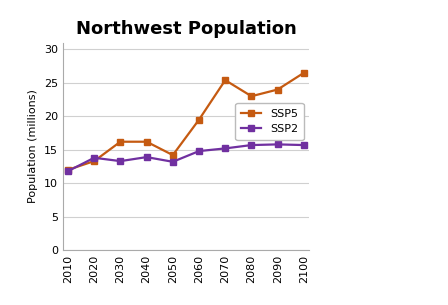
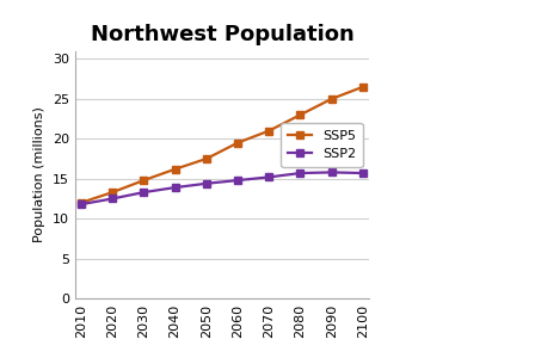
SSP2/2020: 13.8 -> 12.5
SSP5/2030: 16.2 -> 14.8
SSP5/2050: 14.2 -> 17.5
SSP2/2050: 13.2 -> 14.4
SSP5/2070: 25.4 -> 21.0
SSP5/2090: 24.0 -> 25.0
